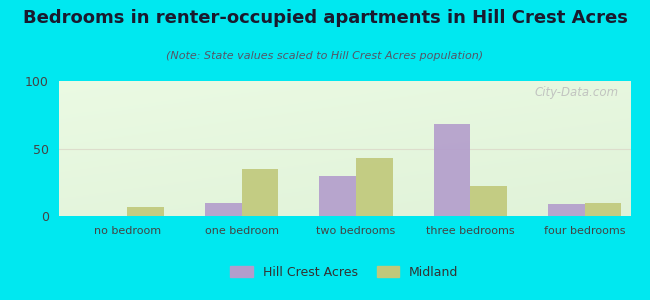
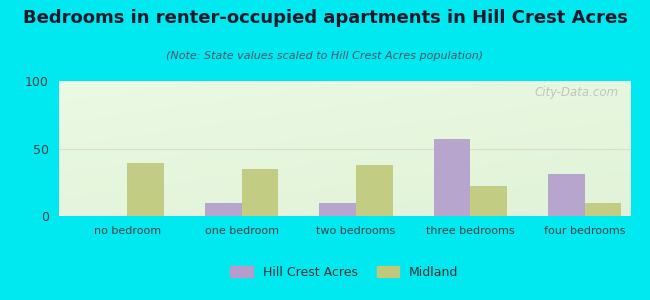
Midland/no bedroom: 7 -> 39
Hill Crest Acres/two bedrooms: 30 -> 10
Midland/two bedrooms: 43 -> 38
Hill Crest Acres/three bedrooms: 68 -> 57
Hill Crest Acres/four bedrooms: 9 -> 31
